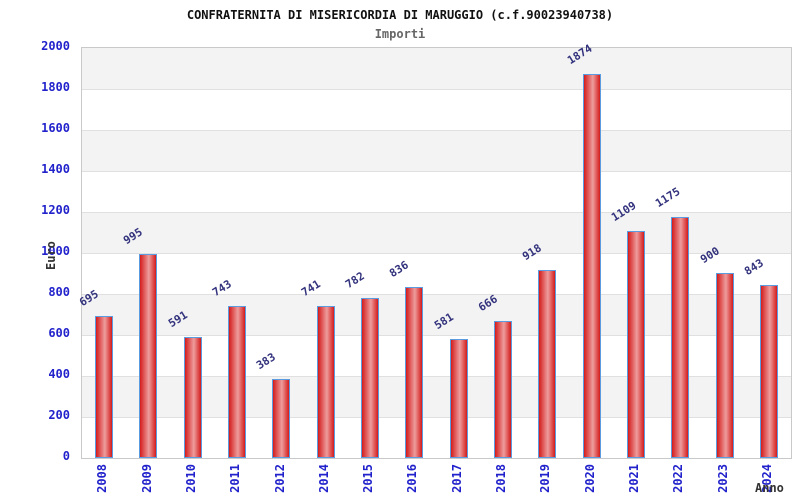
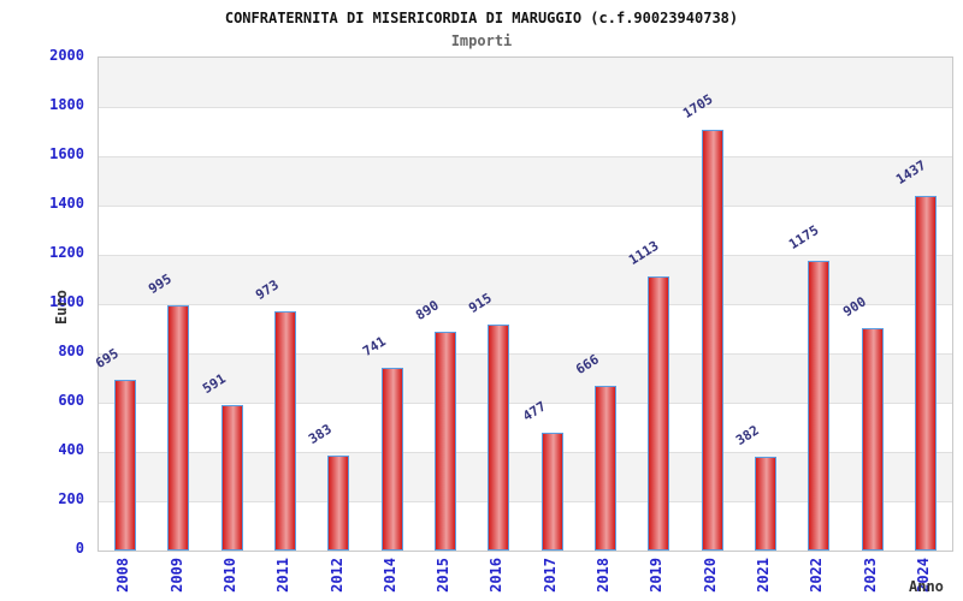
2011: 743 -> 973
2015: 782 -> 890
2016: 836 -> 915
2017: 581 -> 477
2019: 918 -> 1113
2020: 1874 -> 1705
2021: 1109 -> 382
2024: 843 -> 1437
